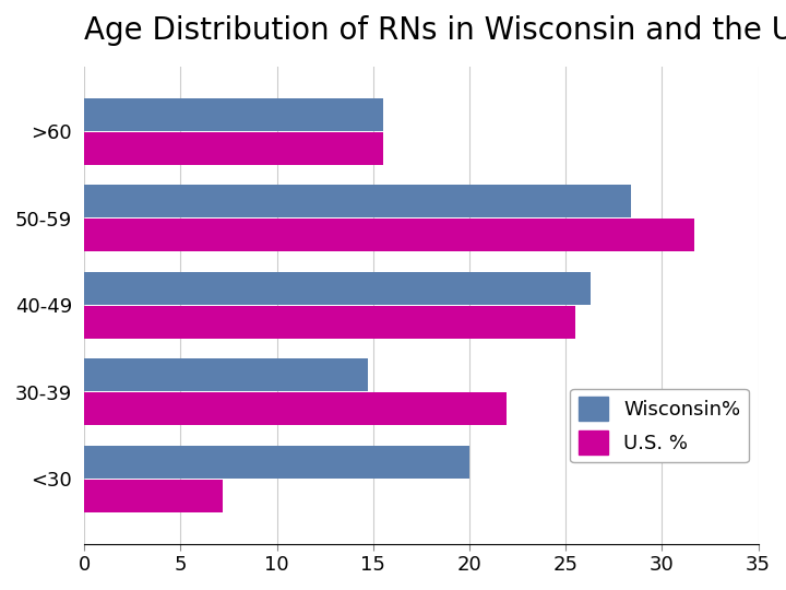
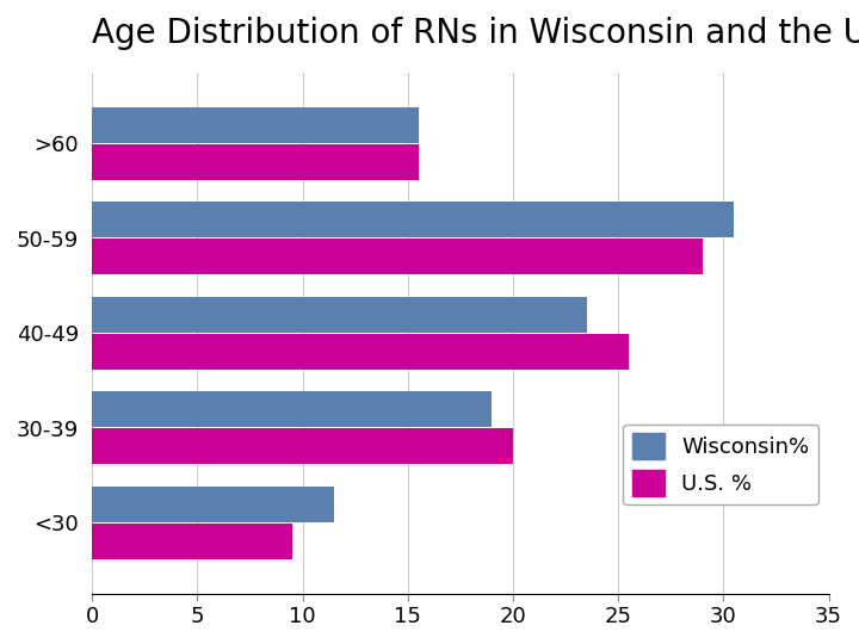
Wisconsin%/50-59: 28.4 -> 30.5
U.S. %/50-59: 31.7 -> 29.0
Wisconsin%/40-49: 26.3 -> 23.5
Wisconsin%/30-39: 14.7 -> 19.0
U.S. %/30-39: 21.9 -> 20.0
Wisconsin%/<30: 20.0 -> 11.5
U.S. %/<30: 7.2 -> 9.5
